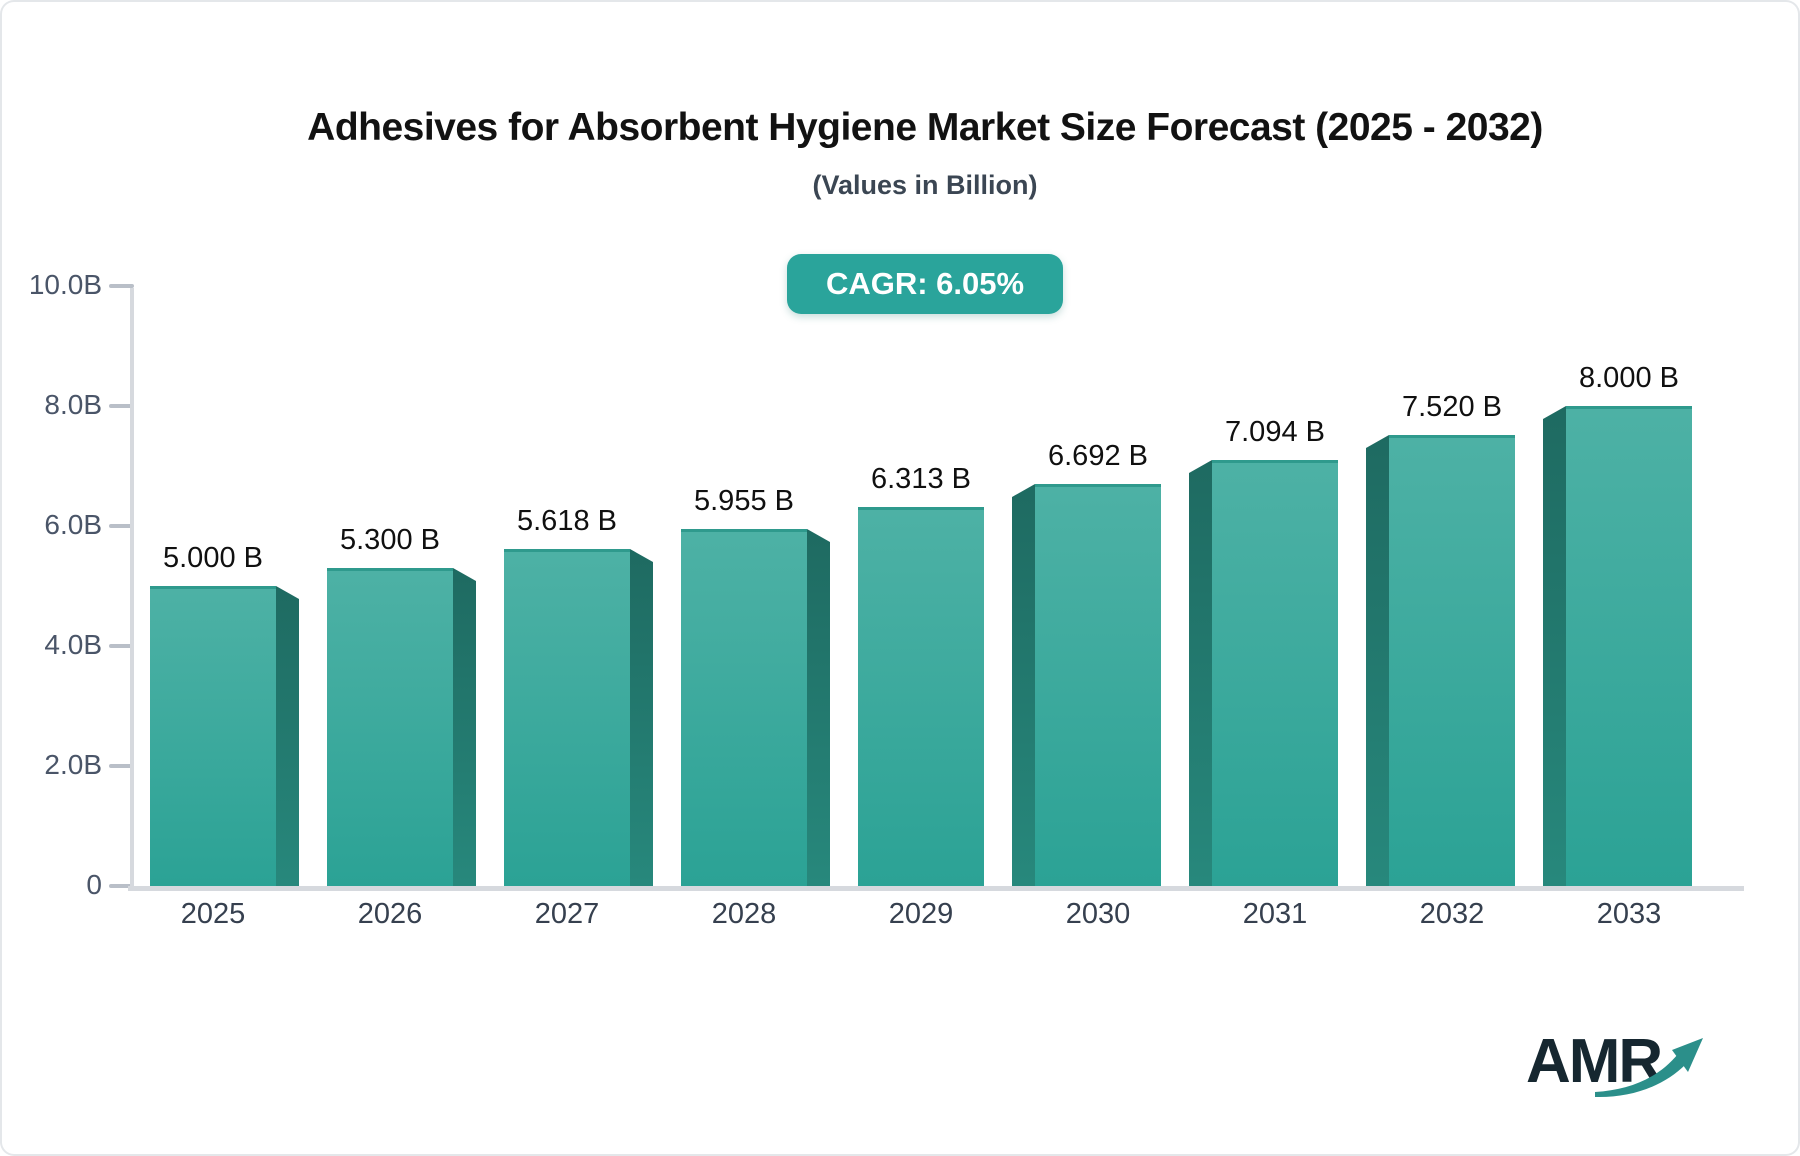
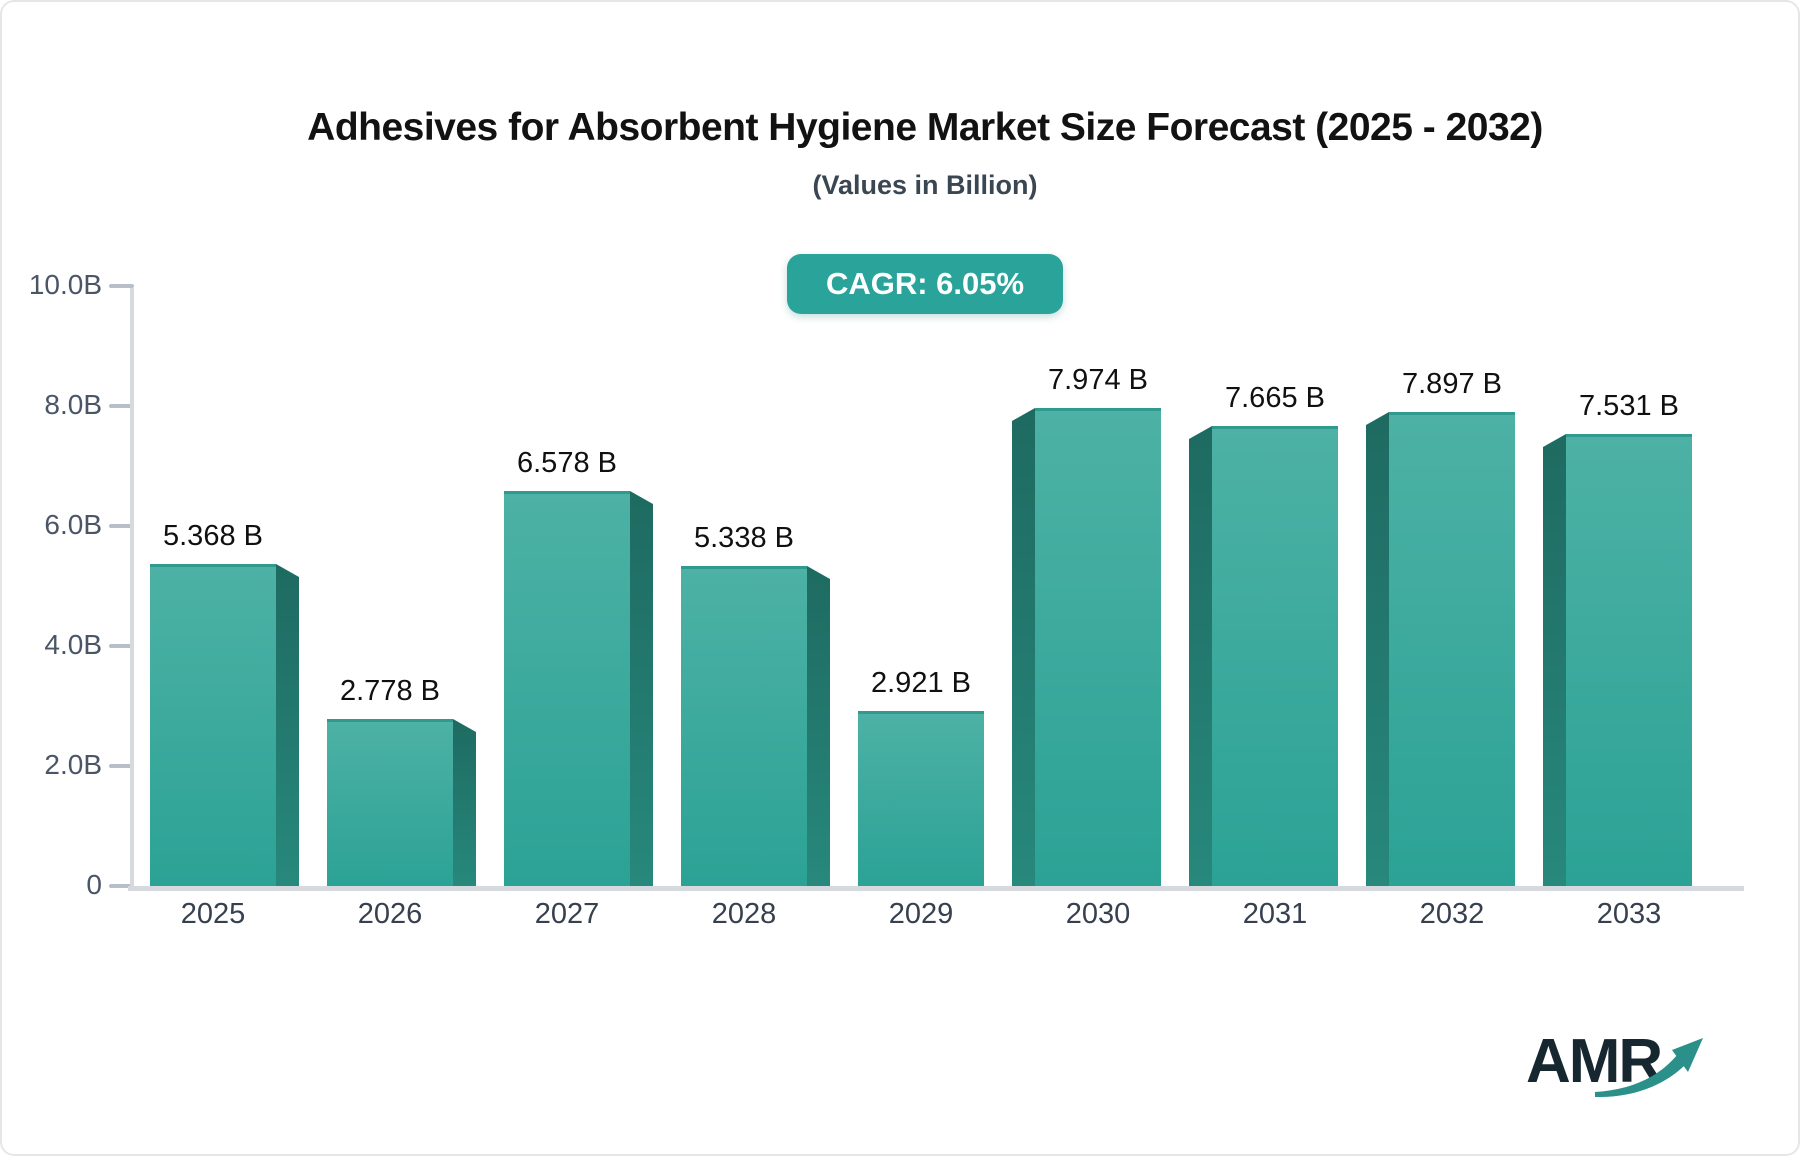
2025: 5.000 -> 5.368
2026: 5.300 -> 2.778
2027: 5.618 -> 6.578
2028: 5.955 -> 5.338
2029: 6.313 -> 2.921
2030: 6.692 -> 7.974
2031: 7.094 -> 7.665
2032: 7.520 -> 7.897
2033: 8.000 -> 7.531
